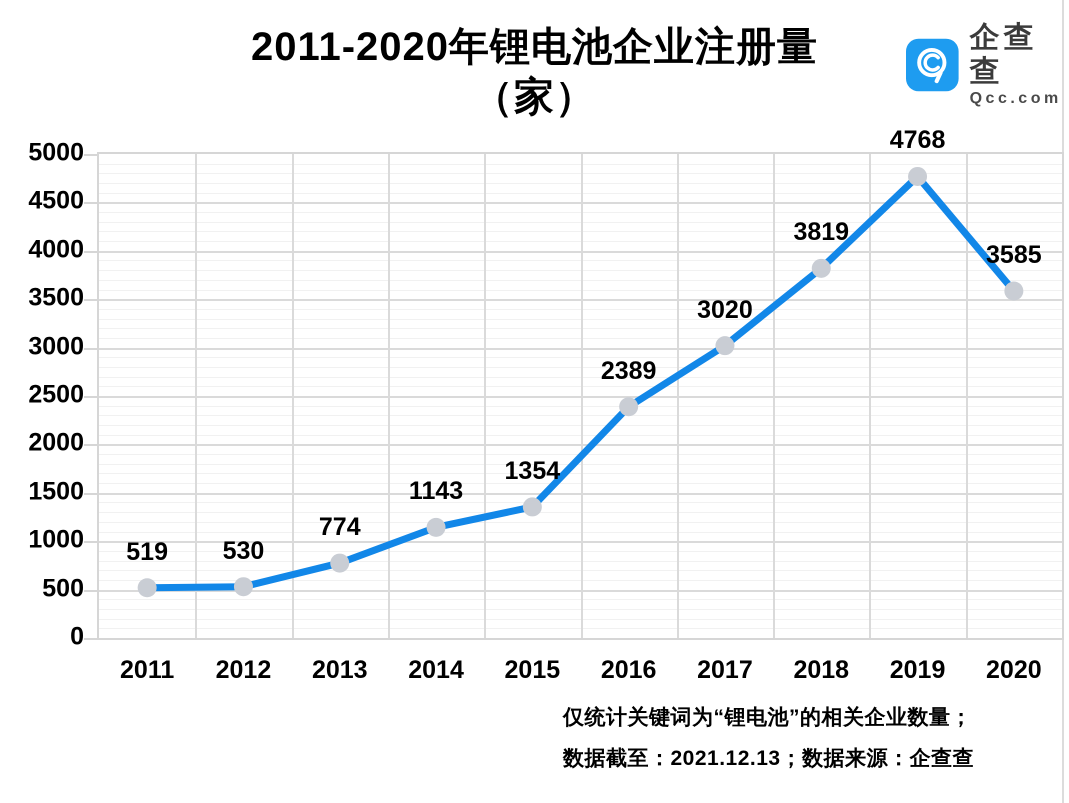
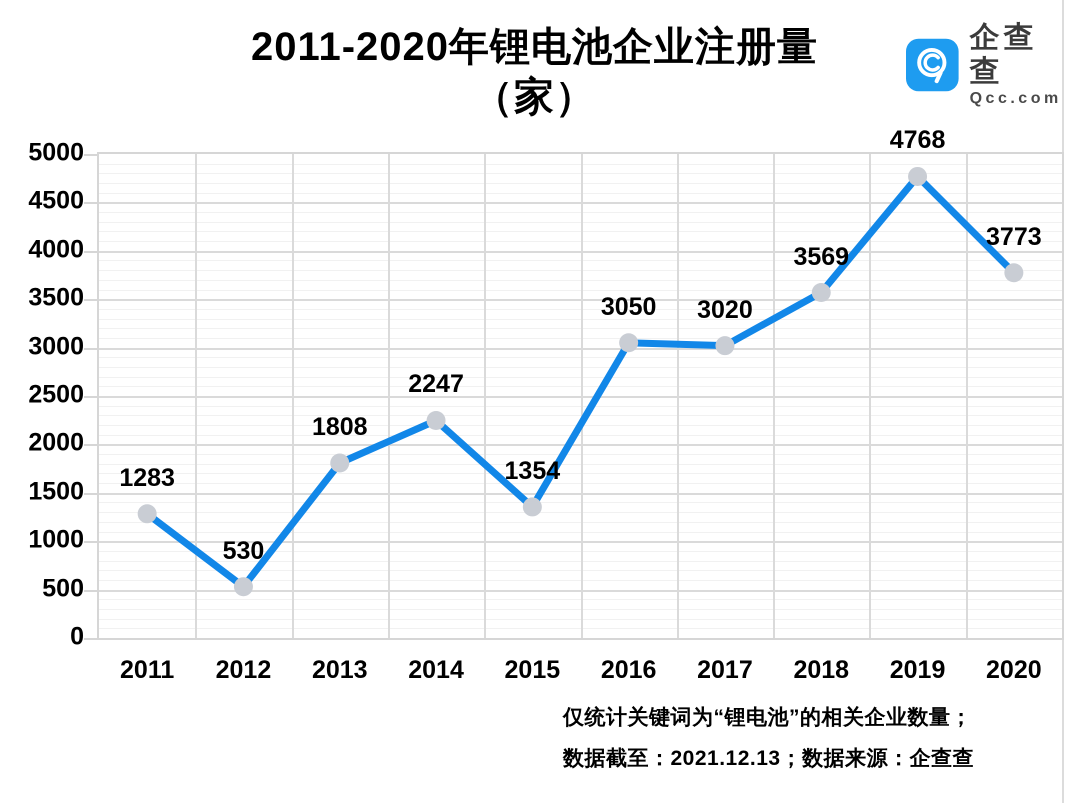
2011: 519 -> 1283
2013: 774 -> 1808
2014: 1143 -> 2247
2016: 2389 -> 3050
2018: 3819 -> 3569
2020: 3585 -> 3773
